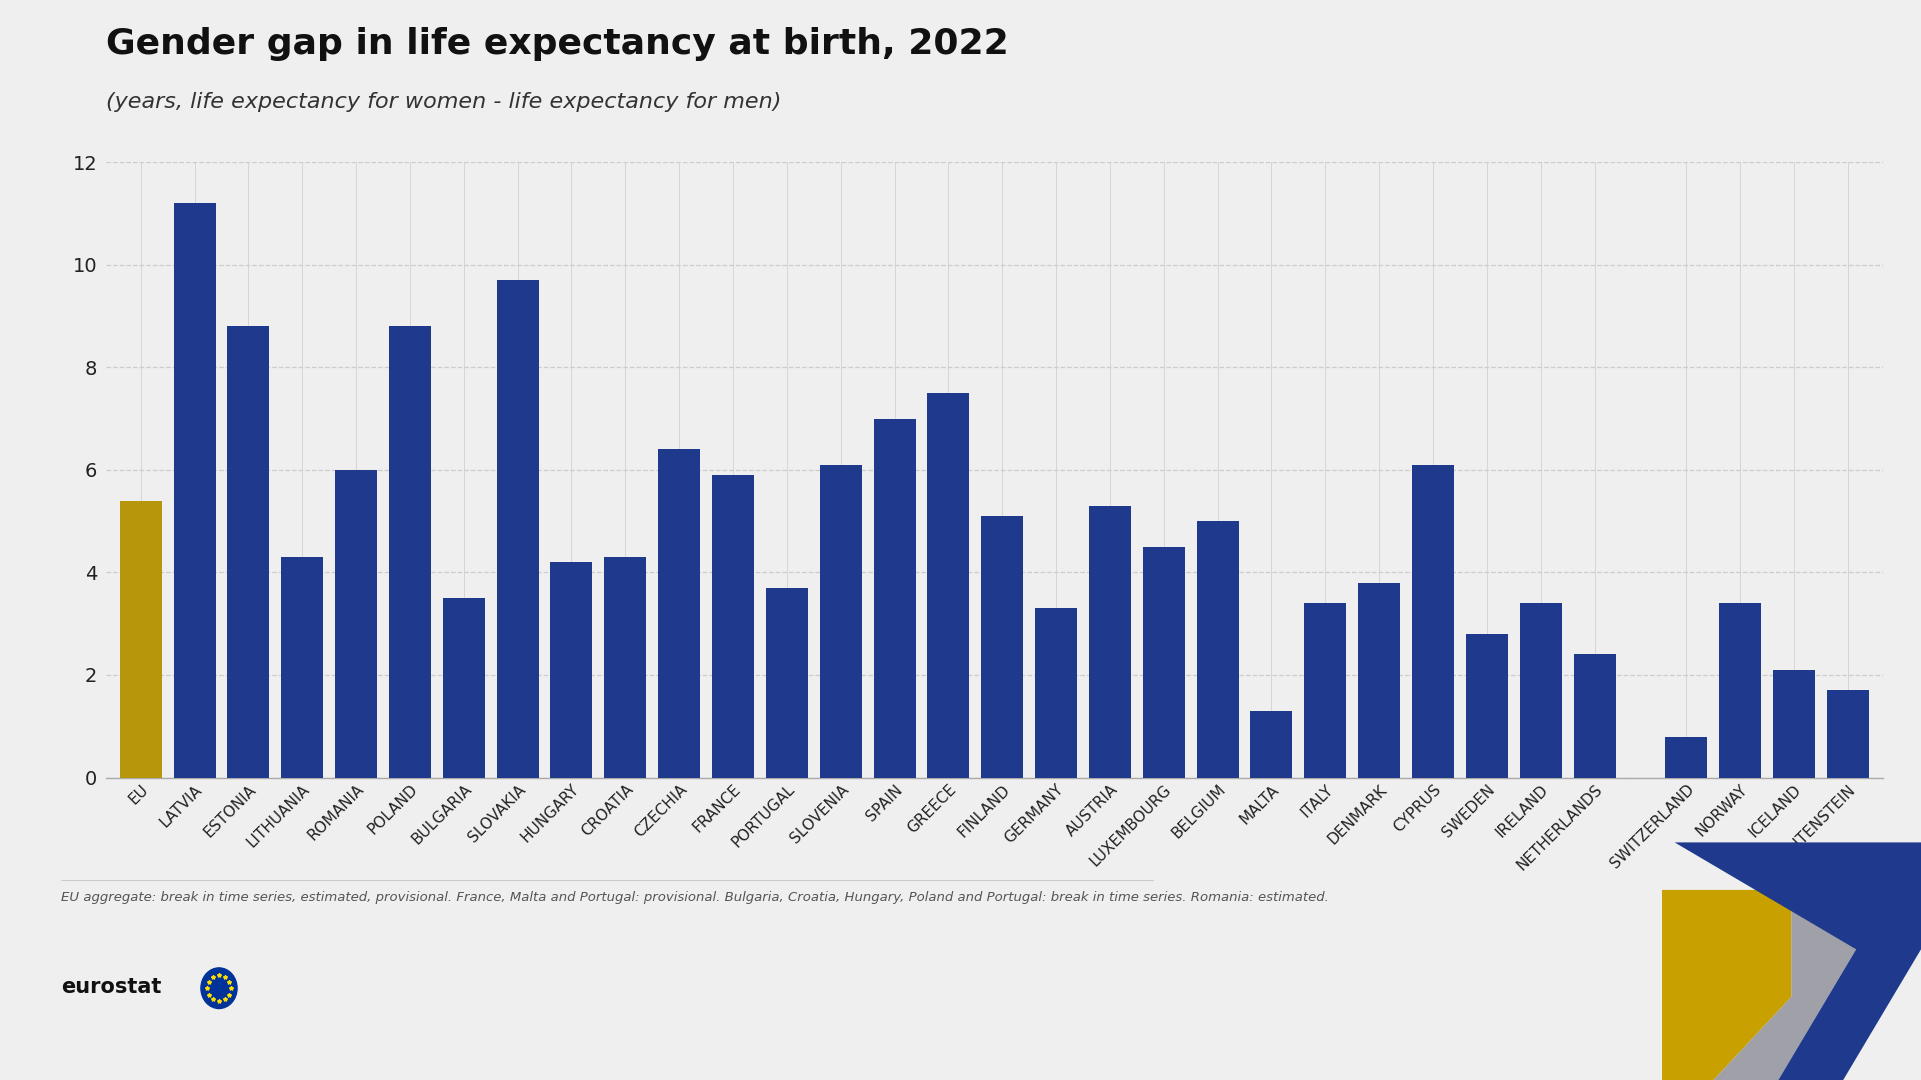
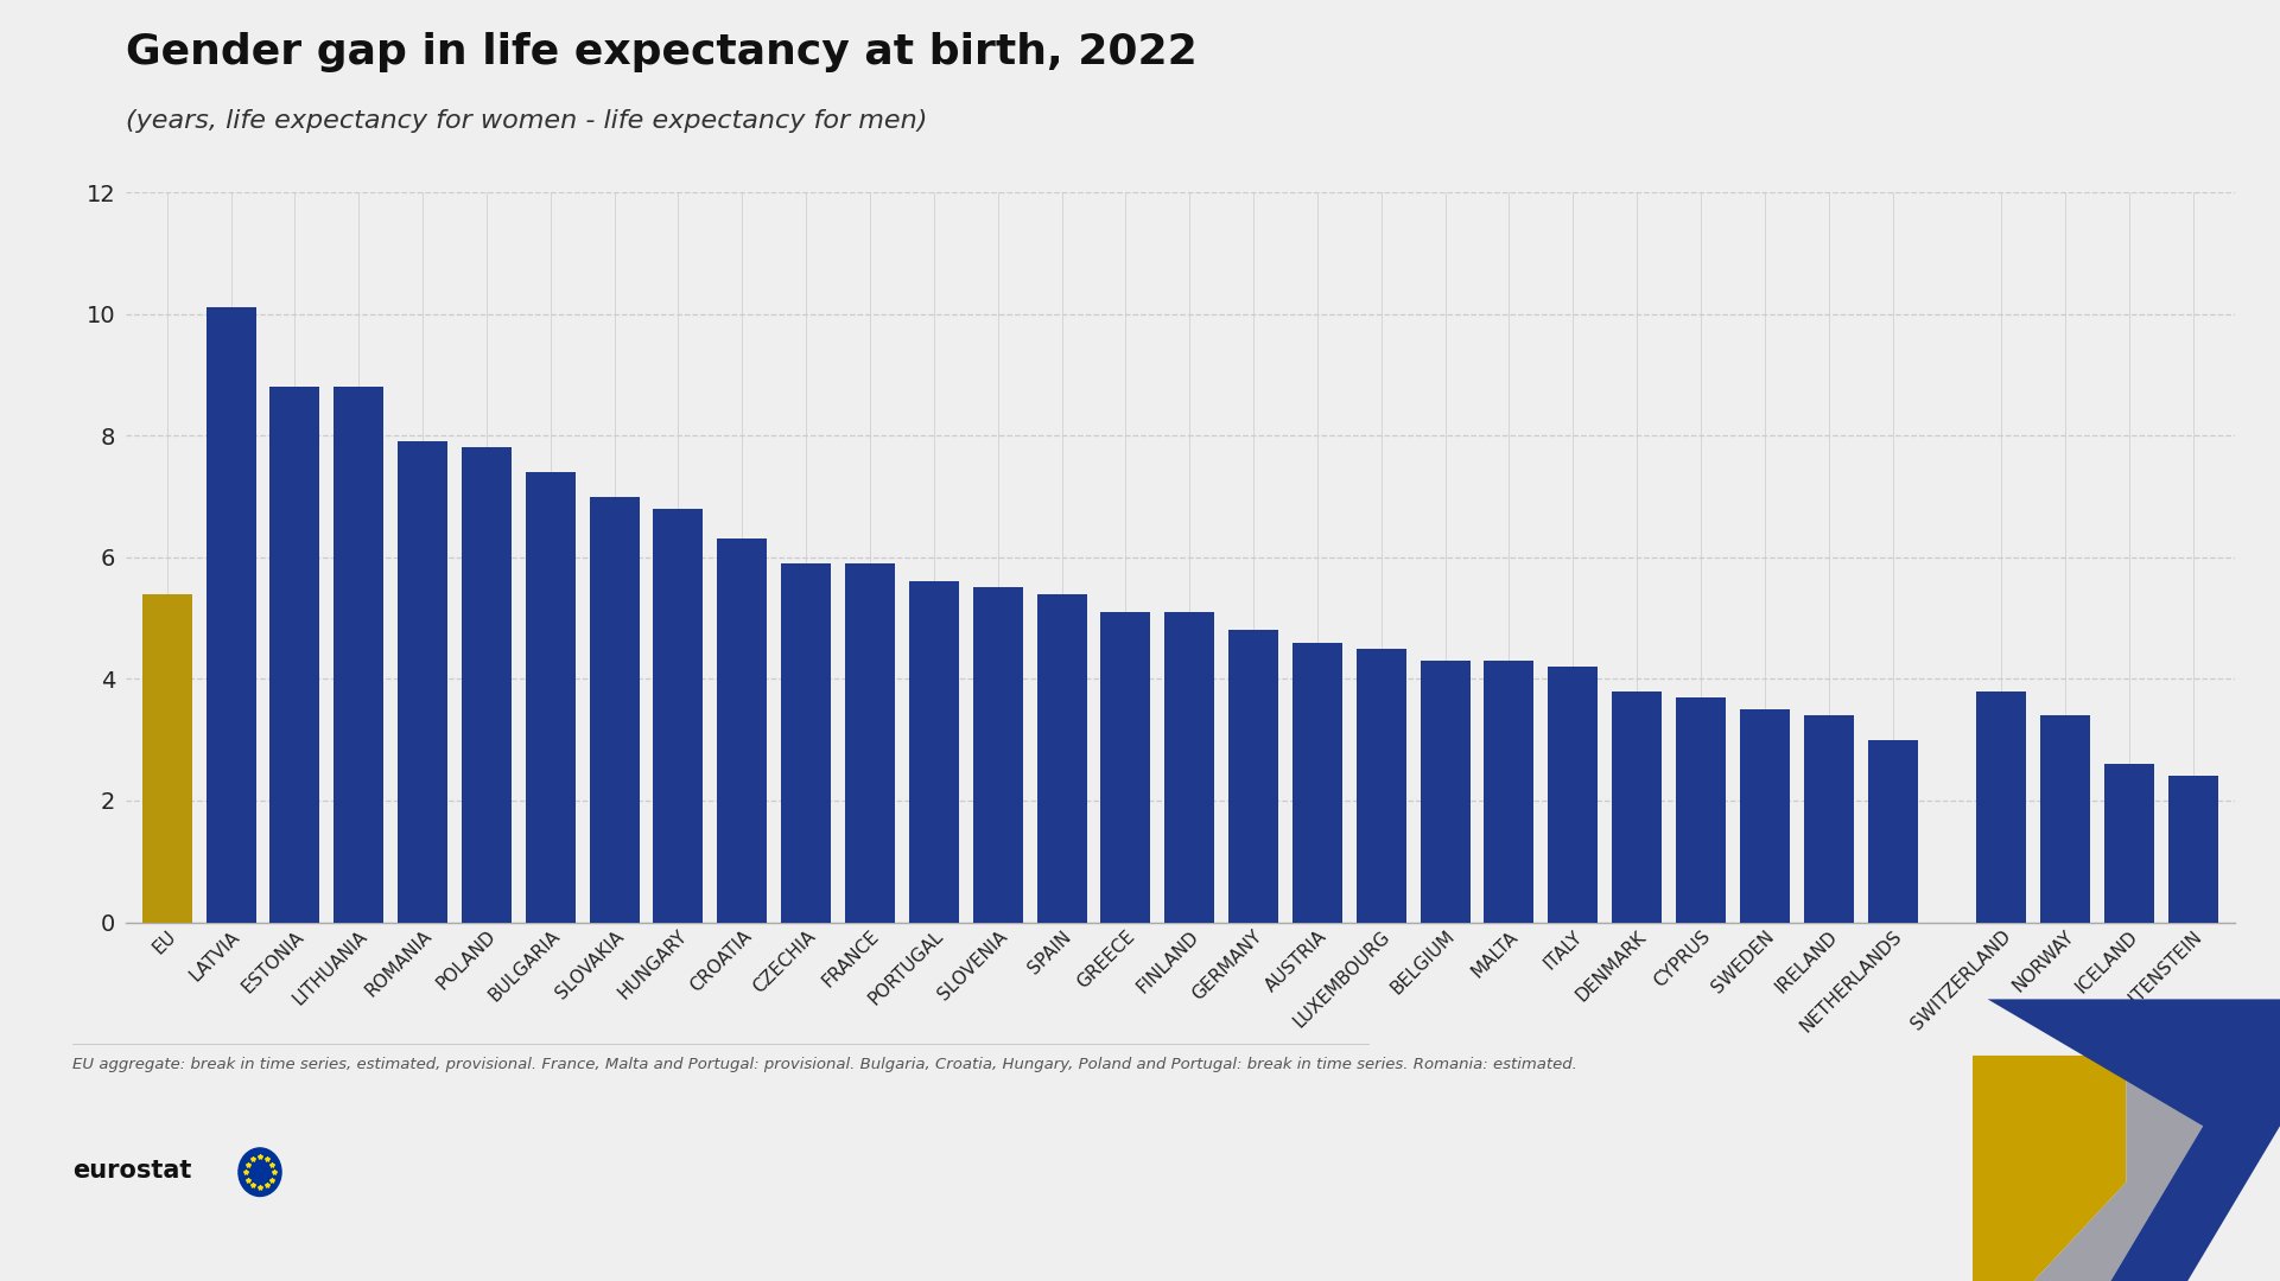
LATVIA: 11.2 -> 10.1
LITHUANIA: 4.3 -> 8.8
ROMANIA: 6.0 -> 7.9
POLAND: 8.8 -> 7.8
BULGARIA: 3.5 -> 7.4
SLOVAKIA: 9.7 -> 7.0
HUNGARY: 4.2 -> 6.8
CROATIA: 4.3 -> 6.3
CZECHIA: 6.4 -> 5.9
PORTUGAL: 3.7 -> 5.6
SLOVENIA: 6.1 -> 5.5
SPAIN: 7.0 -> 5.4
GREECE: 7.5 -> 5.1
GERMANY: 3.3 -> 4.8
AUSTRIA: 5.3 -> 4.6
BELGIUM: 5.0 -> 4.3
MALTA: 1.3 -> 4.3
ITALY: 3.4 -> 4.2
CYPRUS: 6.1 -> 3.7
SWEDEN: 2.8 -> 3.5
NETHERLANDS: 2.4 -> 3.0
SWITZERLAND: 0.8 -> 3.8
ICELAND: 2.1 -> 2.6
LIECHTENSTEIN: 1.7 -> 2.4
